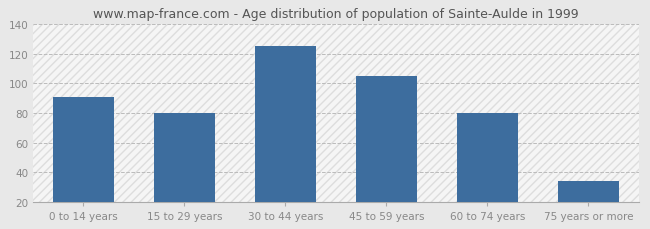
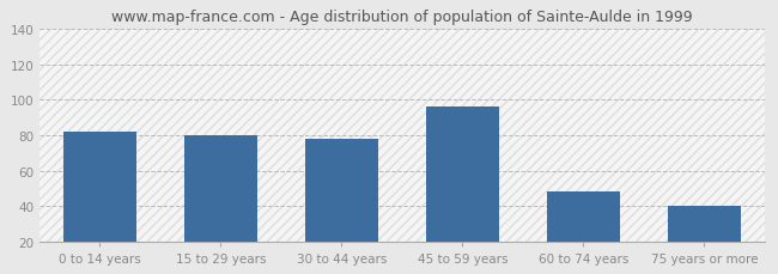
0 to 14 years: 91 -> 82
30 to 44 years: 125 -> 78
45 to 59 years: 105 -> 96
60 to 74 years: 80 -> 48
75 years or more: 34 -> 40
